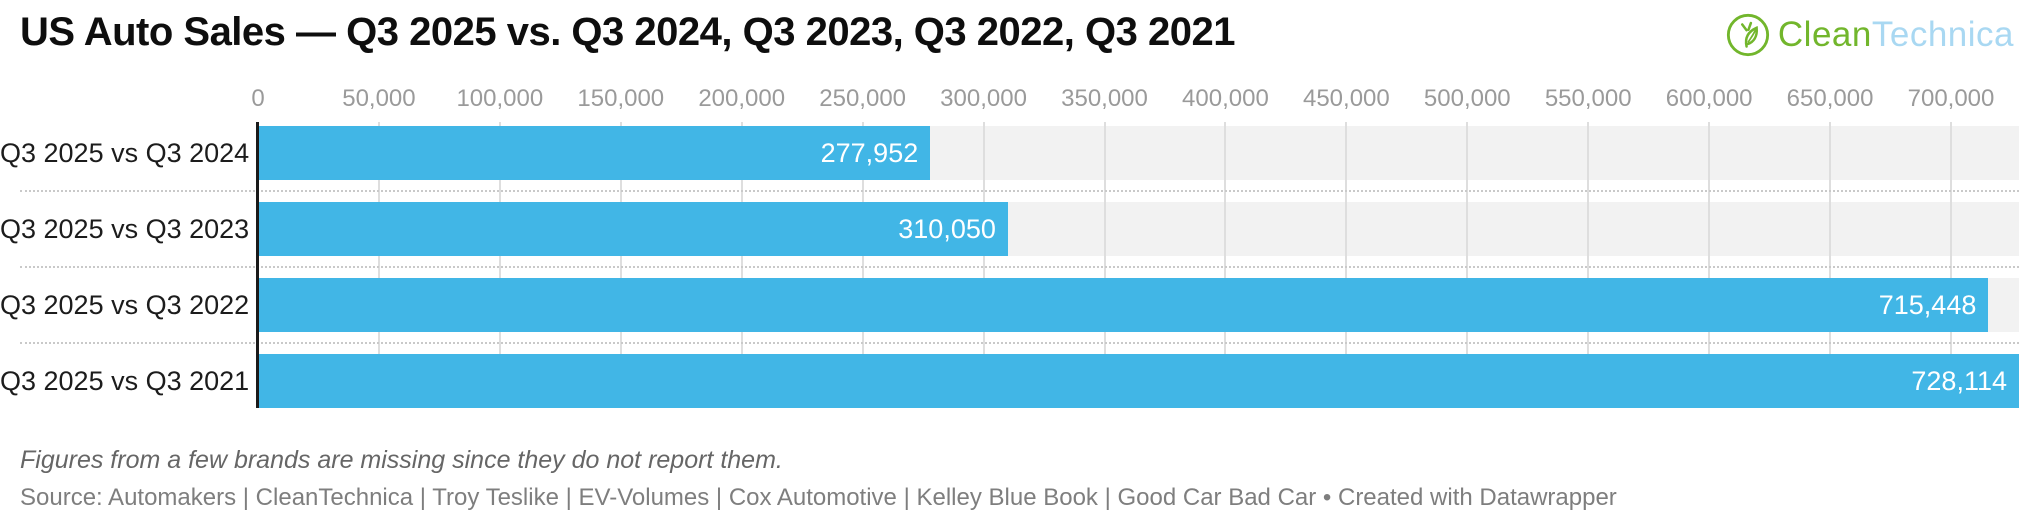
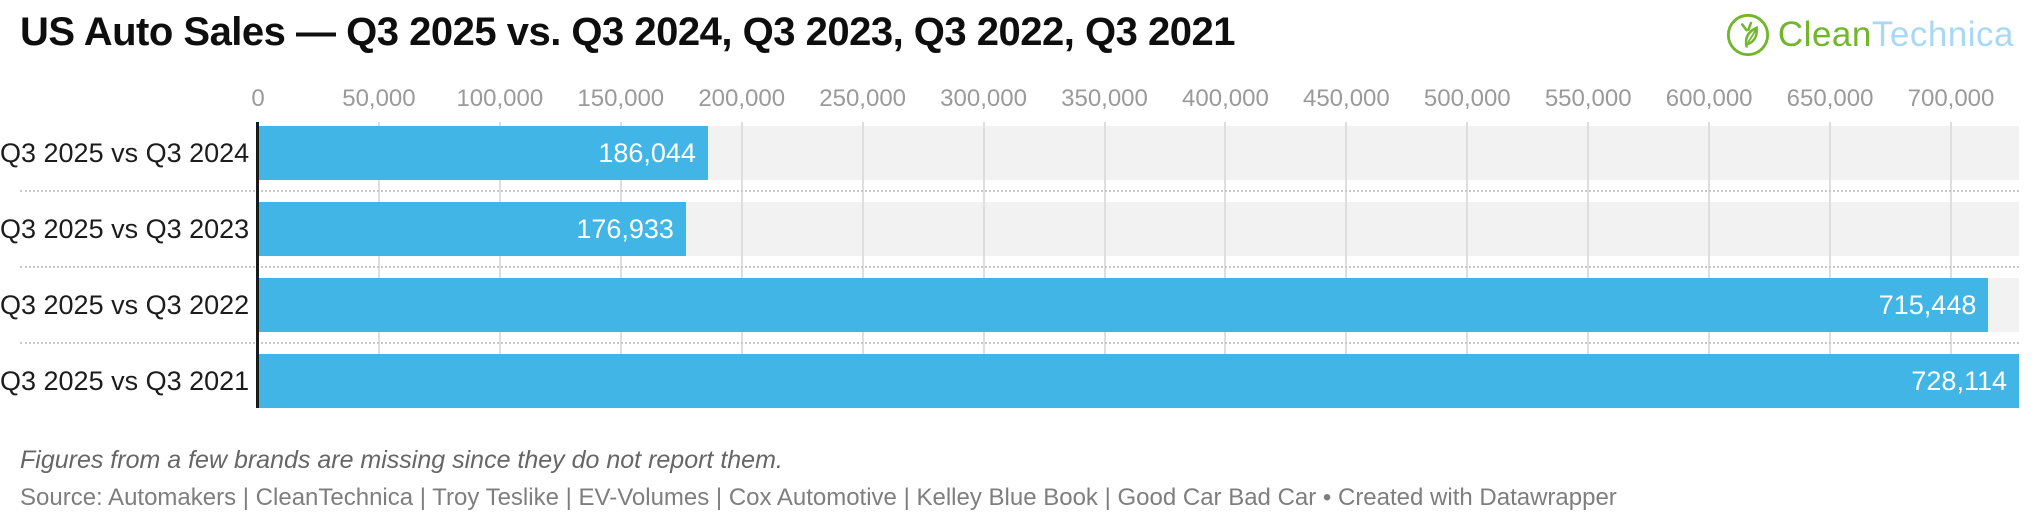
Q3 2025 vs Q3 2024: 277,952 -> 186,044
Q3 2025 vs Q3 2023: 310,050 -> 176,933
